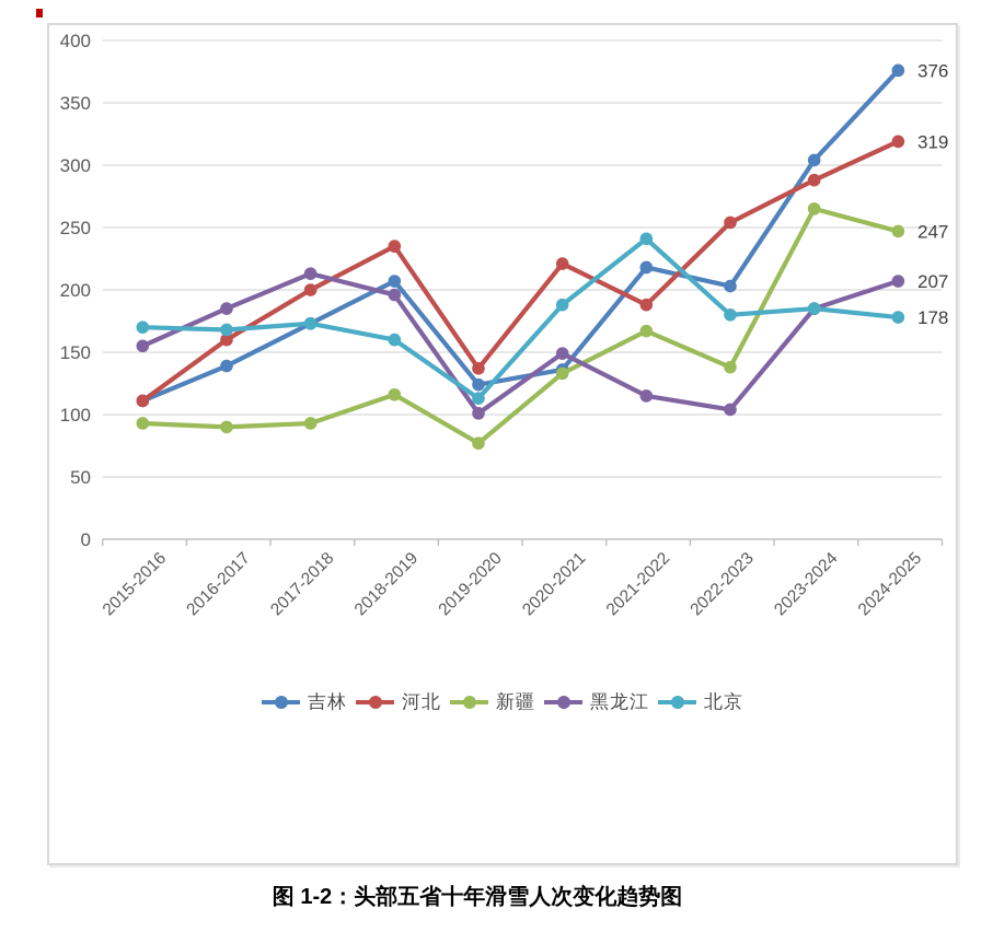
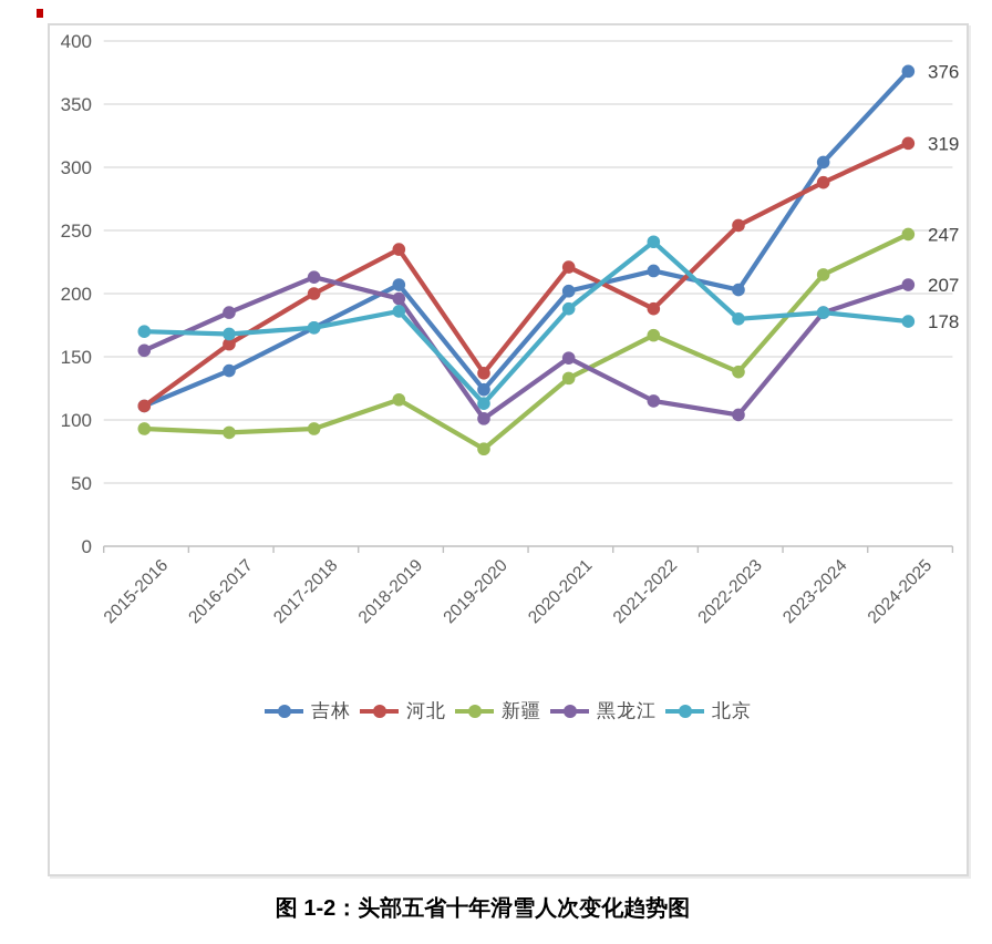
北京/2018-2019: 160 -> 186
吉林/2020-2021: 136 -> 202
新疆/2023-2024: 265 -> 215
